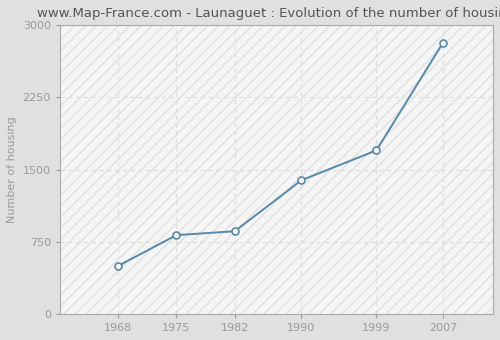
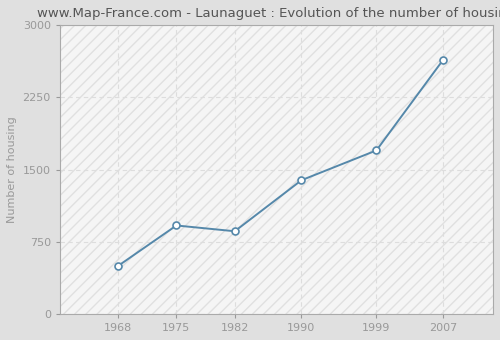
1975: 820 -> 920
2007: 2820 -> 2640
